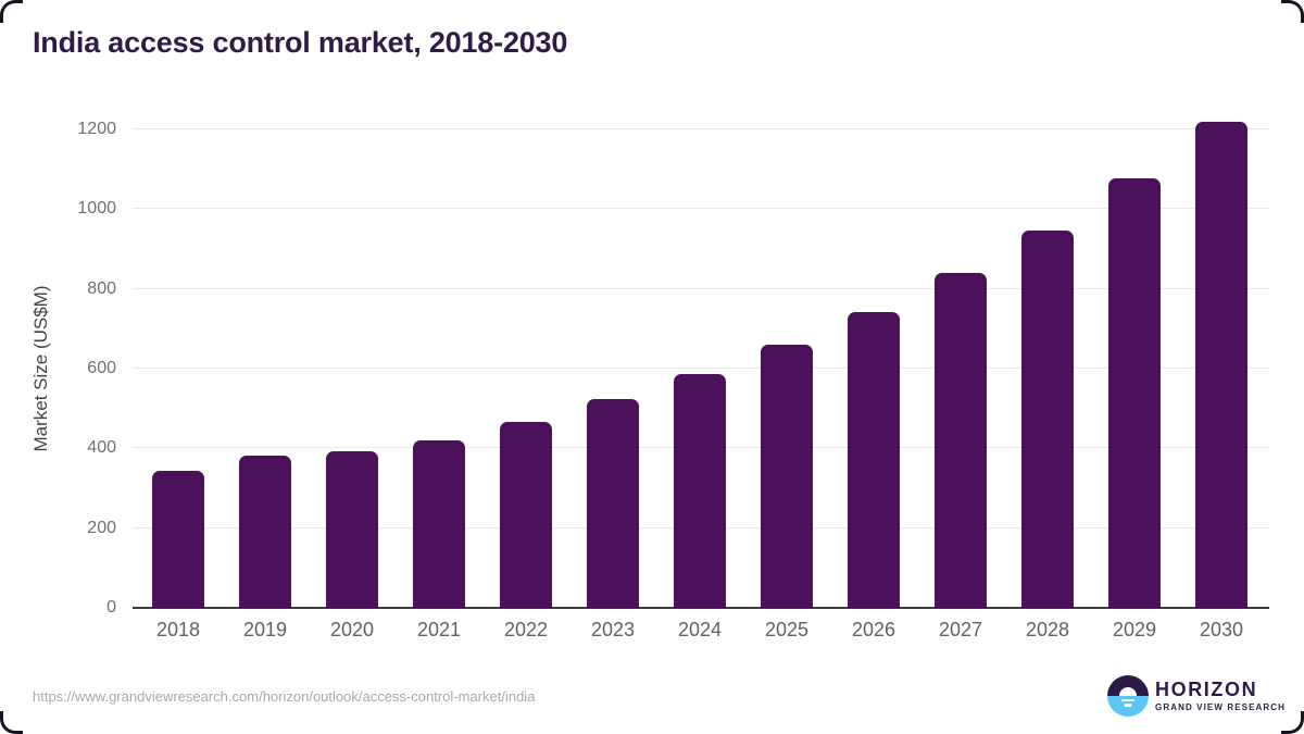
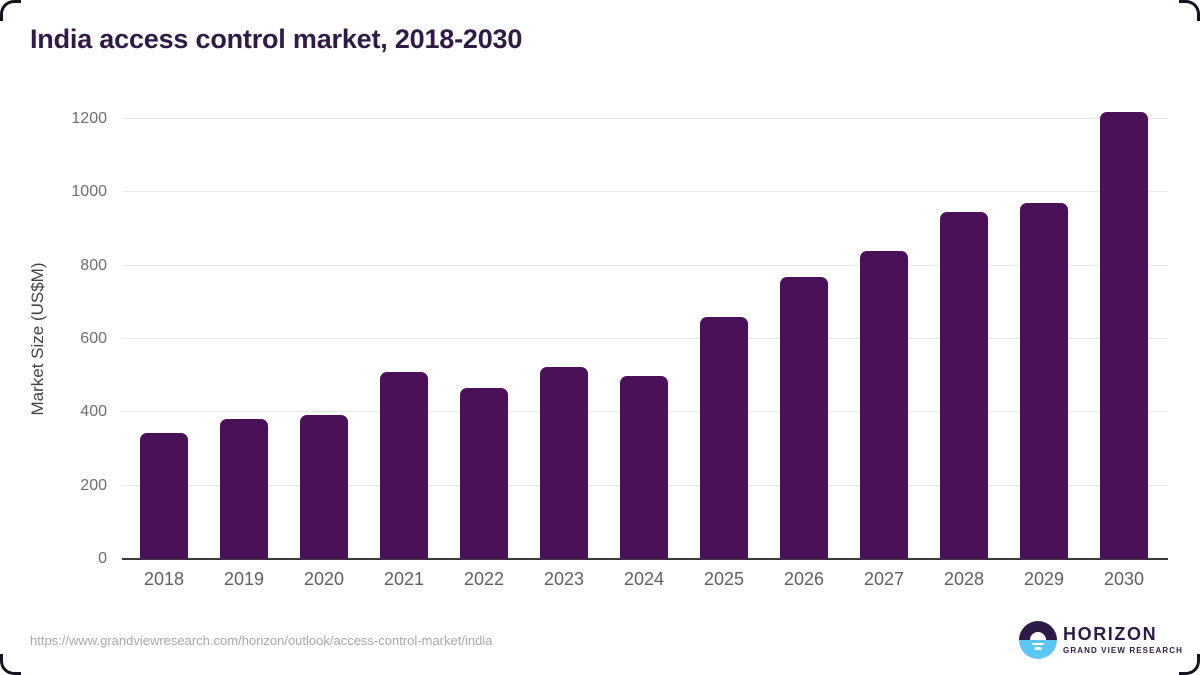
2021: 420 -> 510
2024: 590 -> 500
2026: 740 -> 770
2029: 1080 -> 970
